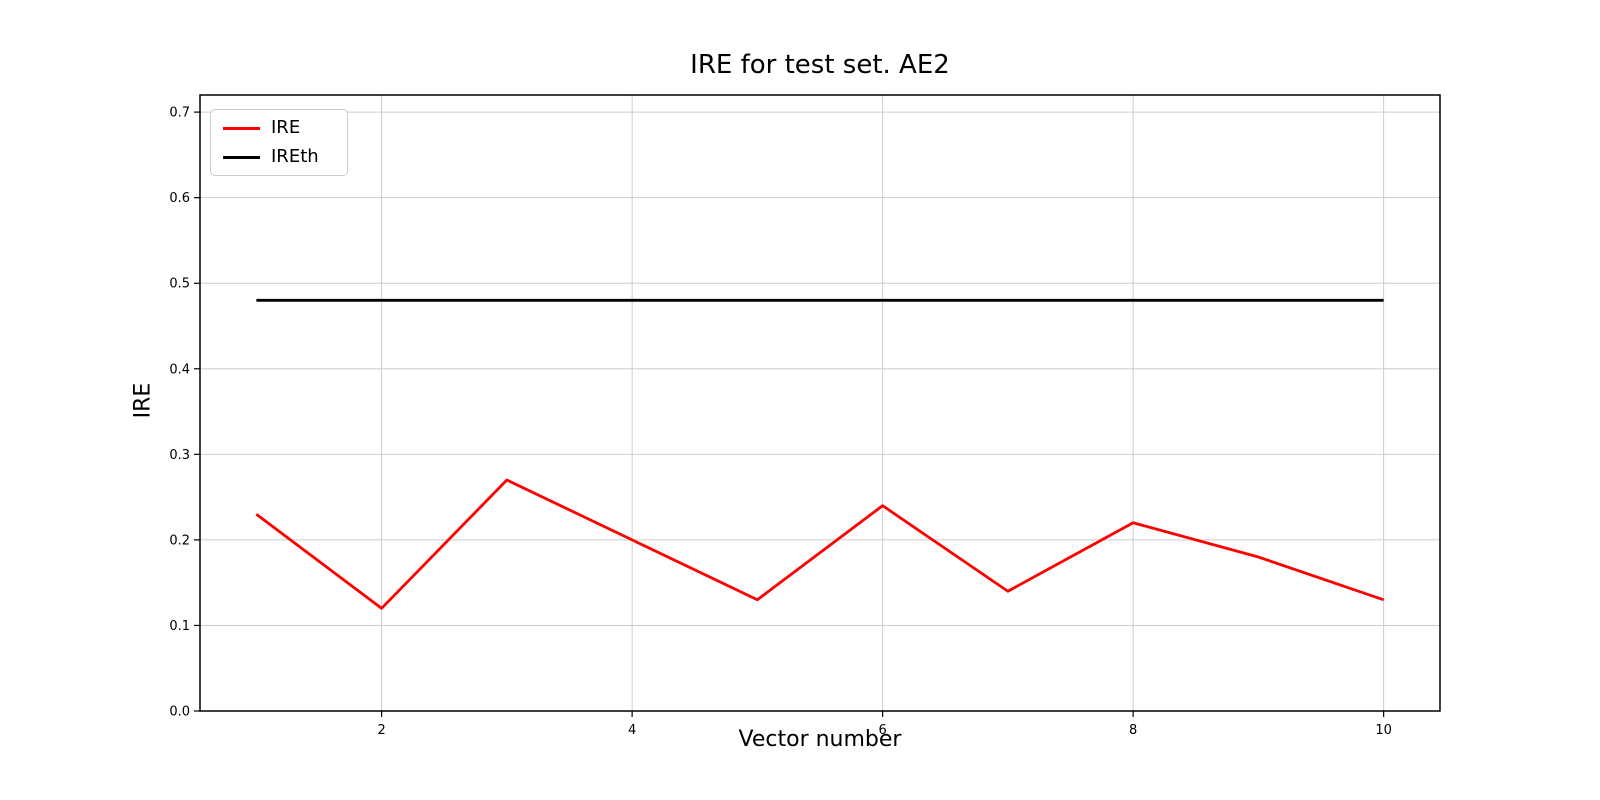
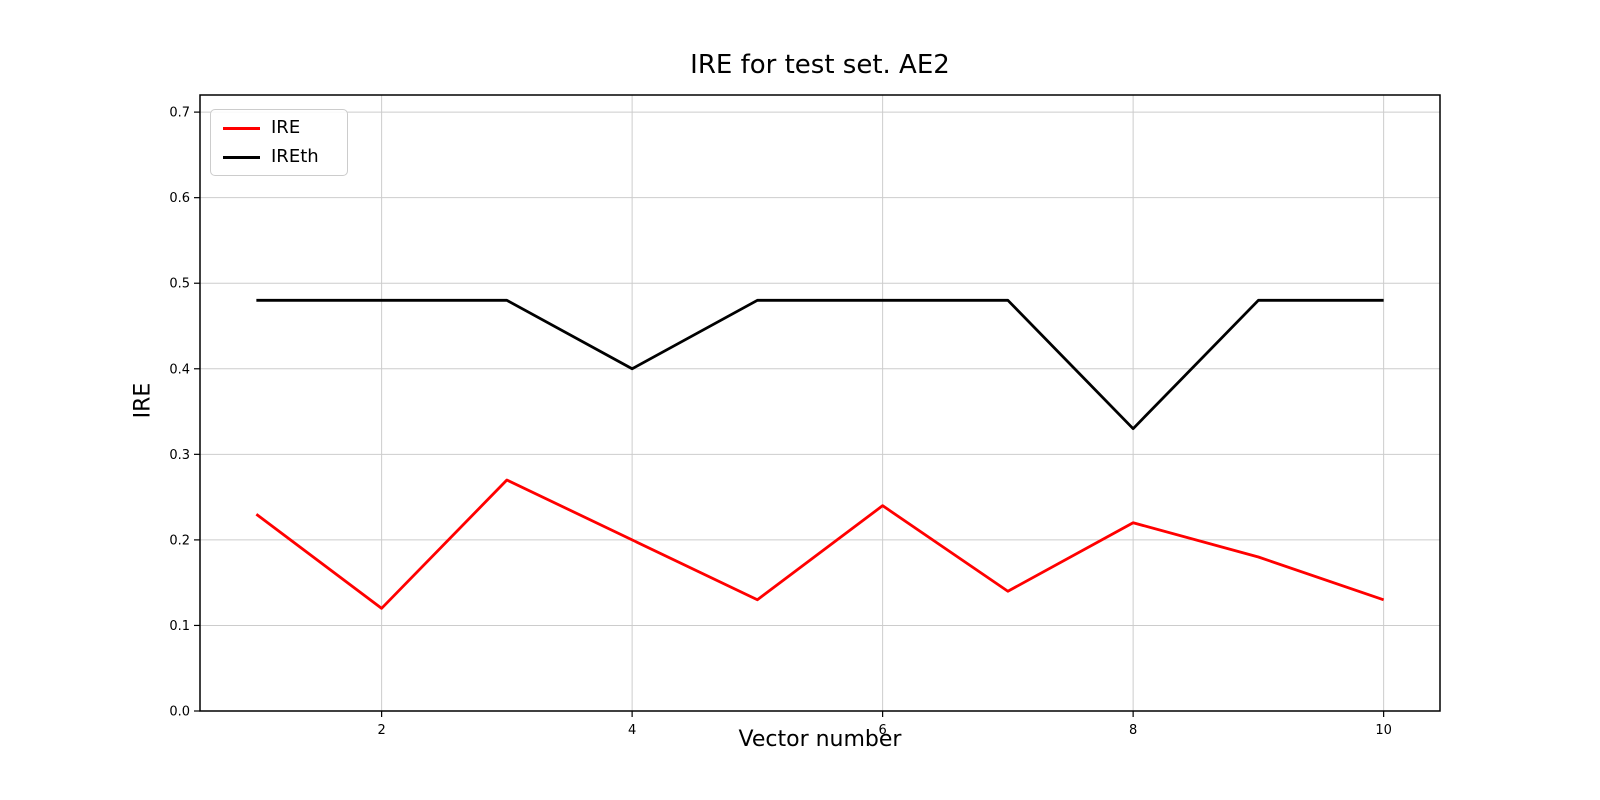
IREth/4: 0.48 -> 0.40
IREth/8: 0.48 -> 0.33
